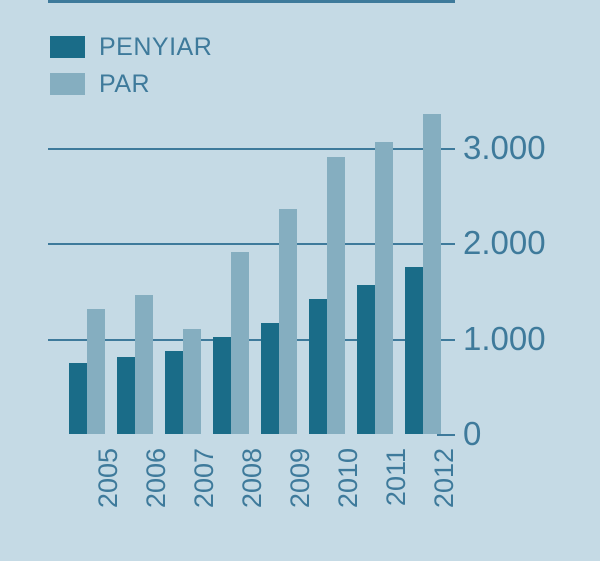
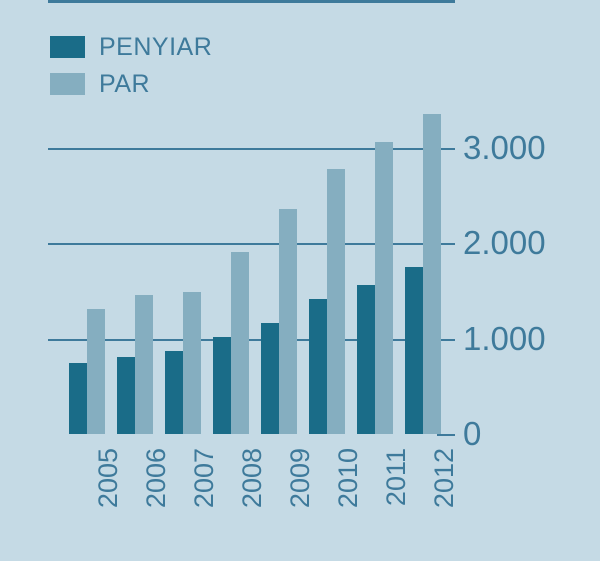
PAR/2007: 1100 -> 1500
PAR/2010: 2900 -> 2800
